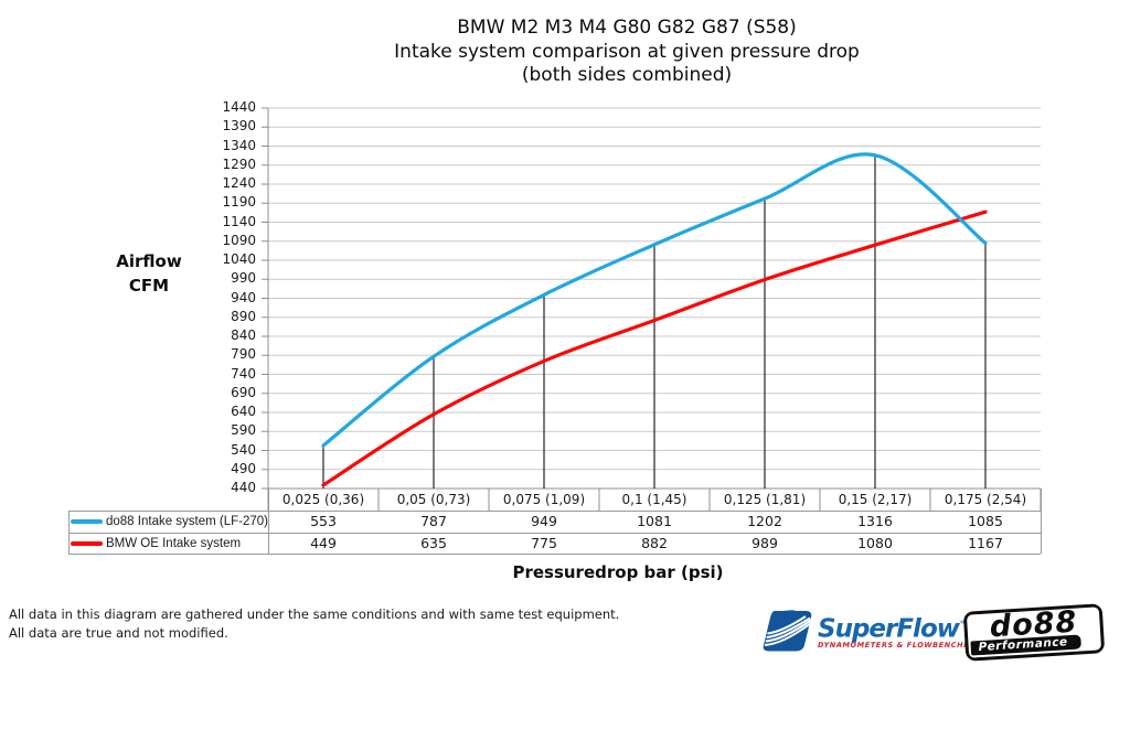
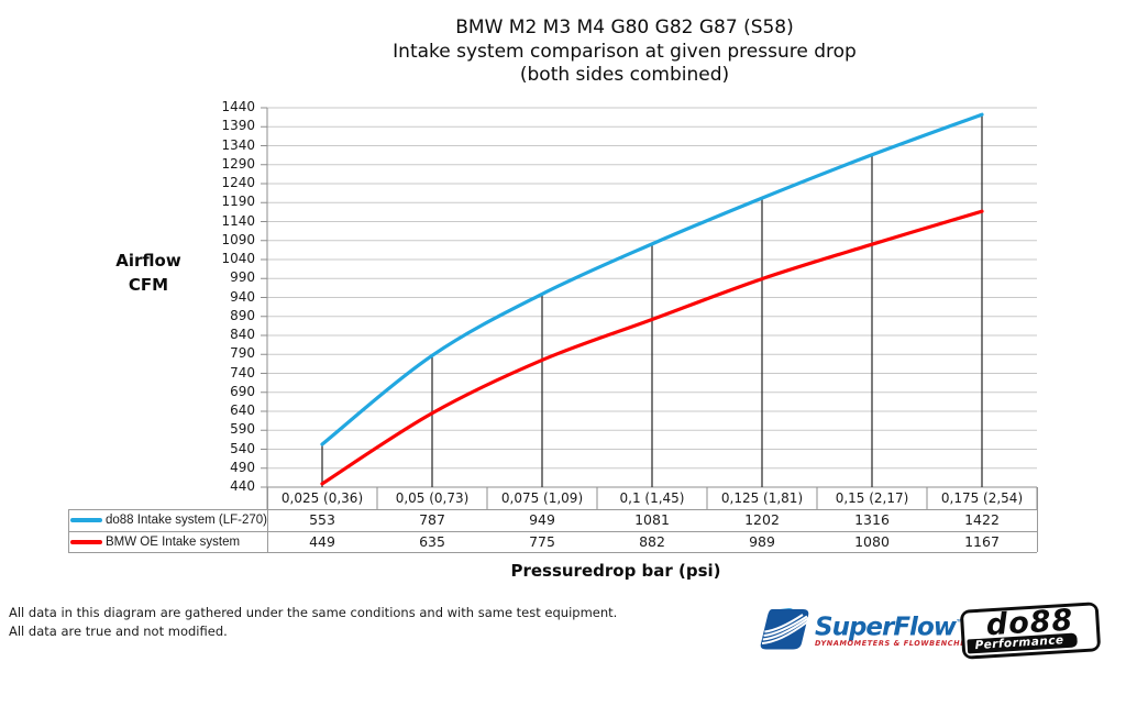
do88 Intake system (LF-270)/0,175 (2,54): 1085 -> 1422
